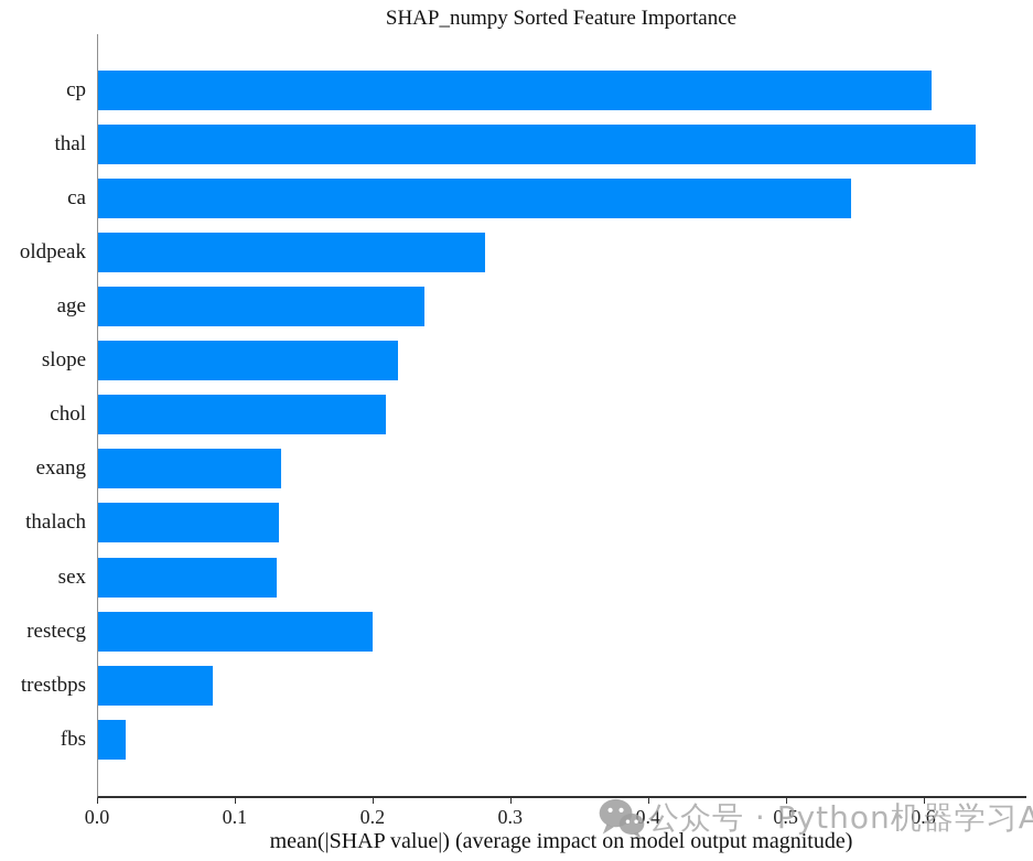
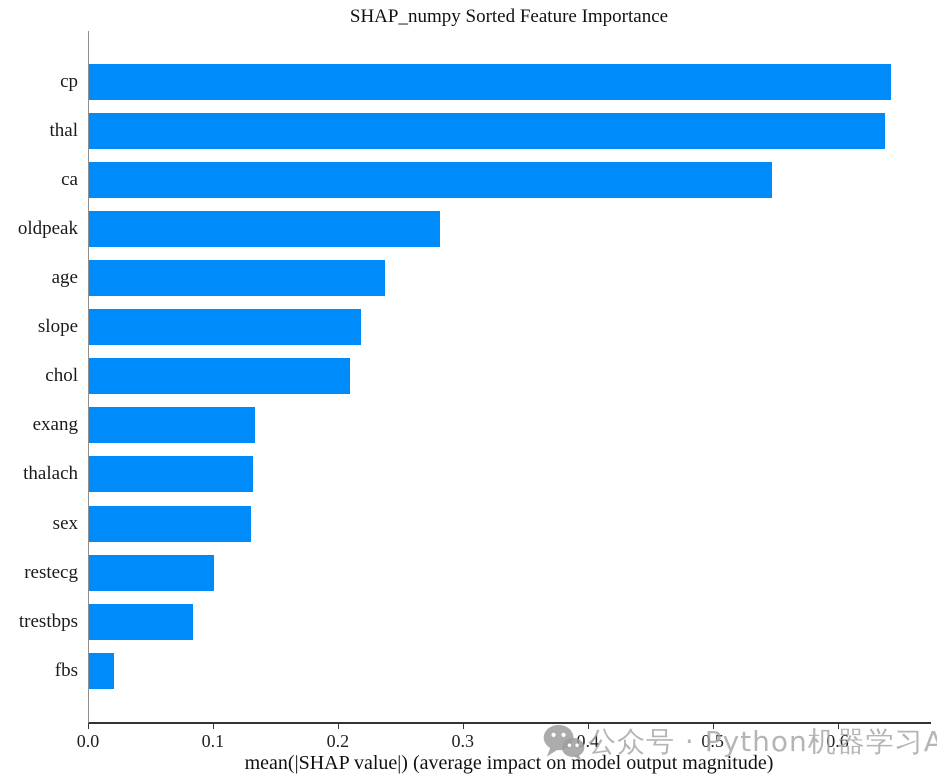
cp: 0.605 -> 0.642
restecg: 0.199 -> 0.100
